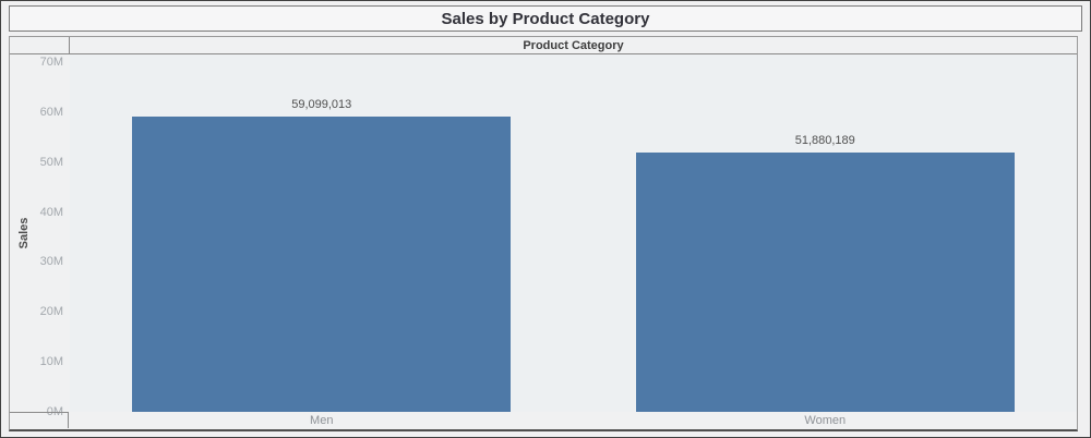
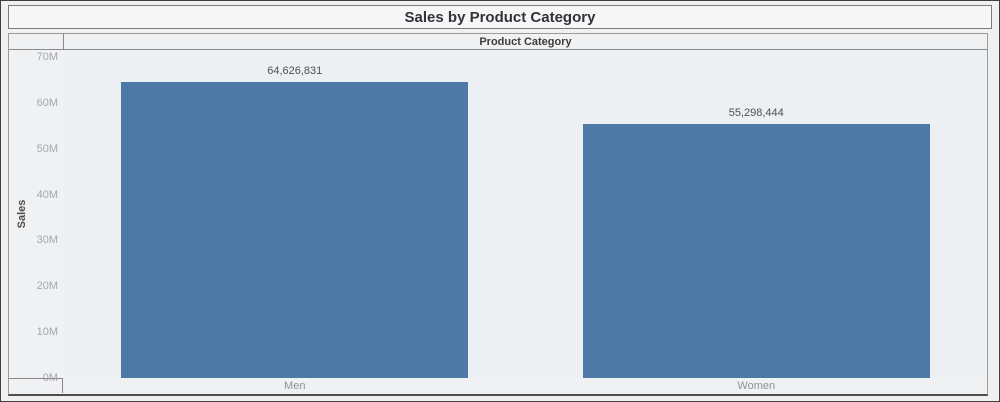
Men: 59,099,013 -> 64,626,831
Women: 51,880,189 -> 55,298,444
